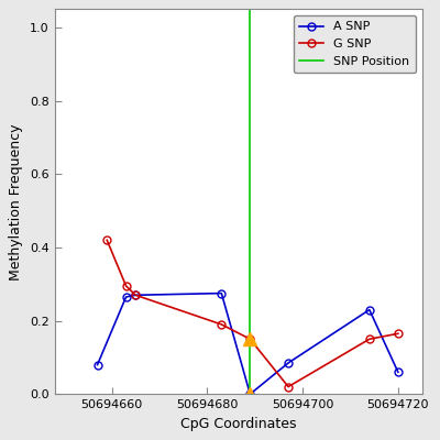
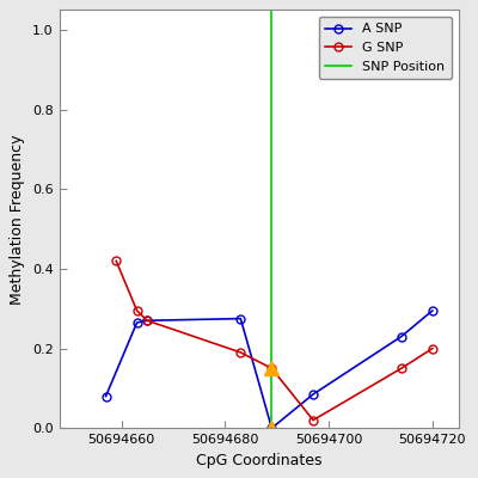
A SNP/50694720: 0.060 -> 0.295
G SNP/50694720: 0.165 -> 0.200
